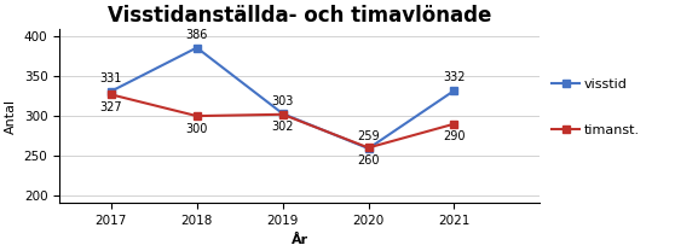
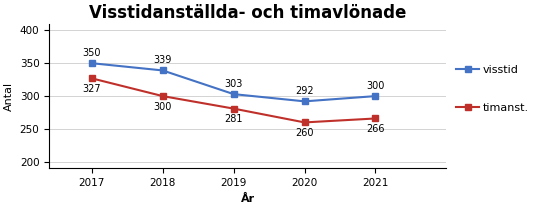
visstid/2017: 331 -> 350
visstid/2018: 386 -> 339
timanst./2019: 302 -> 281
visstid/2020: 259 -> 292
visstid/2021: 332 -> 300
timanst./2021: 290 -> 266
